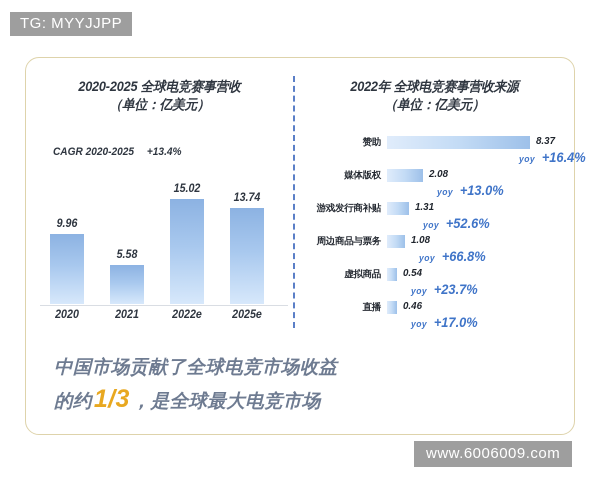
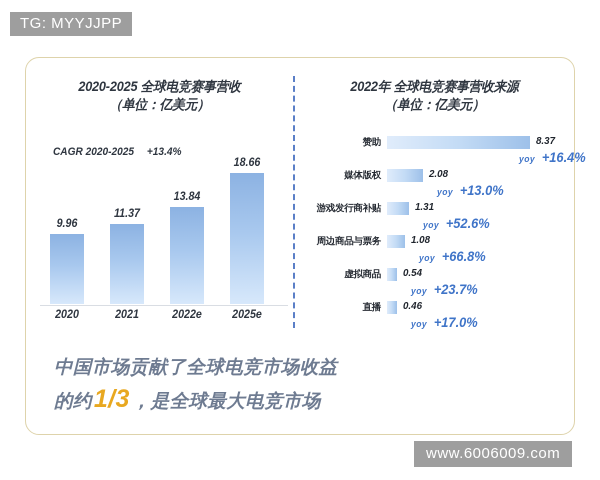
2020-2025 全球电竞赛事营收（单位：亿美元）/2021: 5.58 -> 11.37
2020-2025 全球电竞赛事营收（单位：亿美元）/2022e: 15.02 -> 13.84
2020-2025 全球电竞赛事营收（单位：亿美元）/2025e: 13.74 -> 18.66
